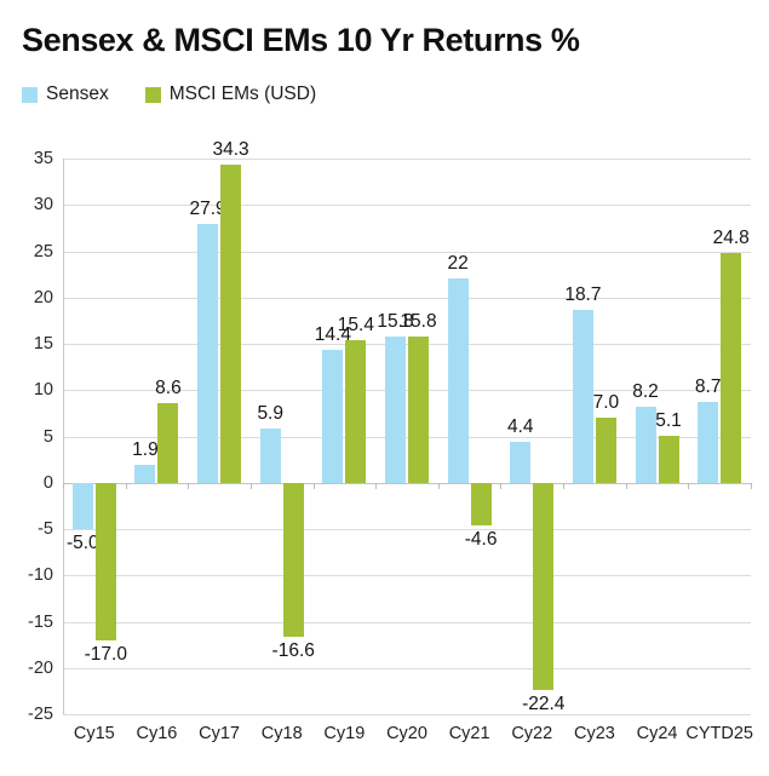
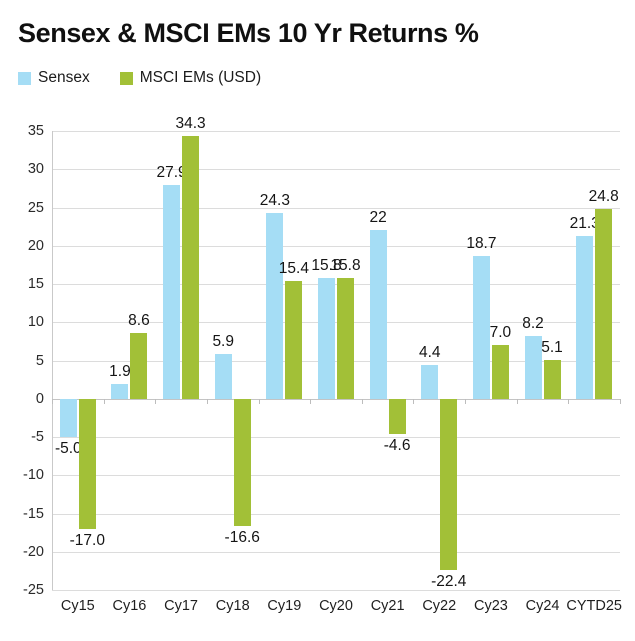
Sensex/Cy19: 14.4 -> 24.3
Sensex/CYTD25: 8.7 -> 21.3
